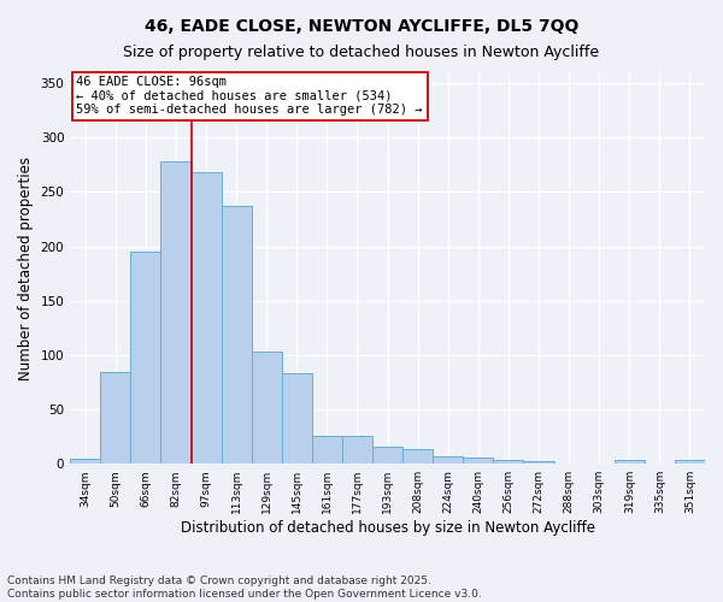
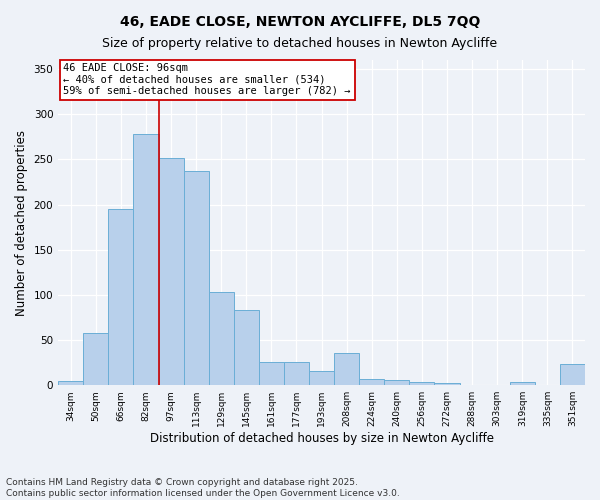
50sqm: 84 -> 58
97sqm: 268 -> 252
208sqm: 13 -> 36
351sqm: 3 -> 24
